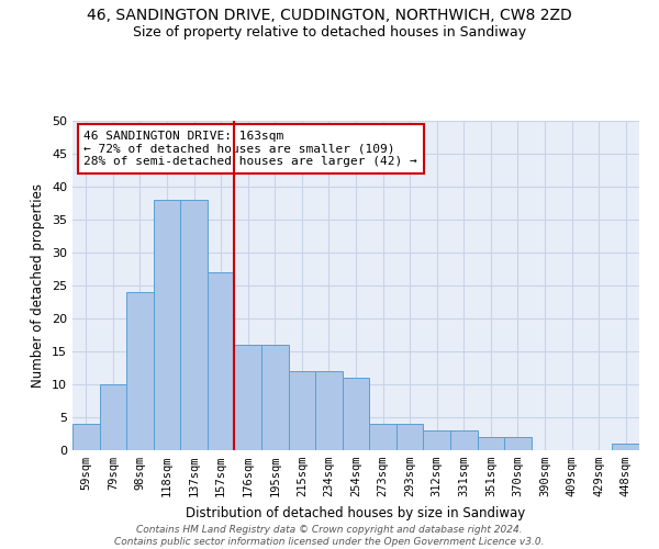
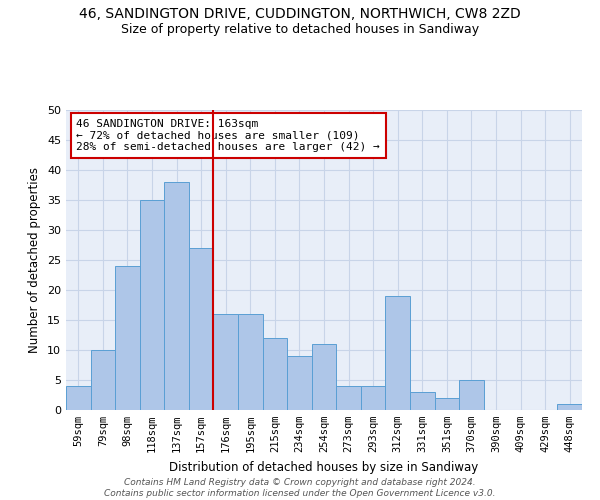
118sqm: 38 -> 35
234sqm: 12 -> 9
312sqm: 3 -> 19
370sqm: 2 -> 5
